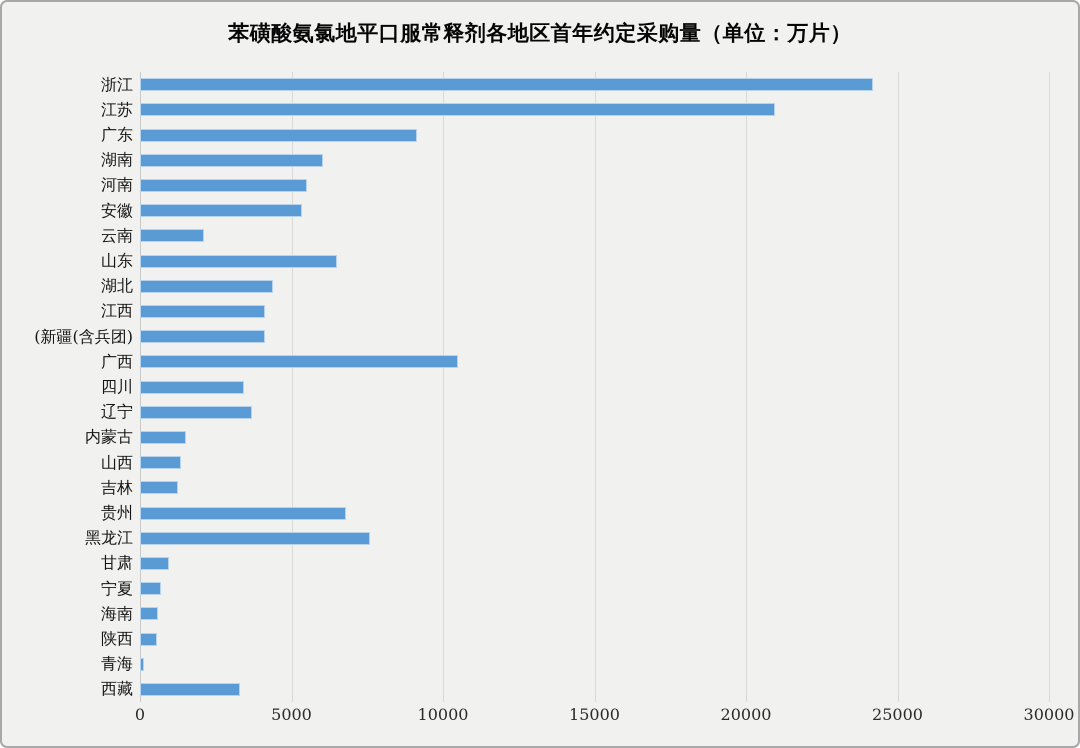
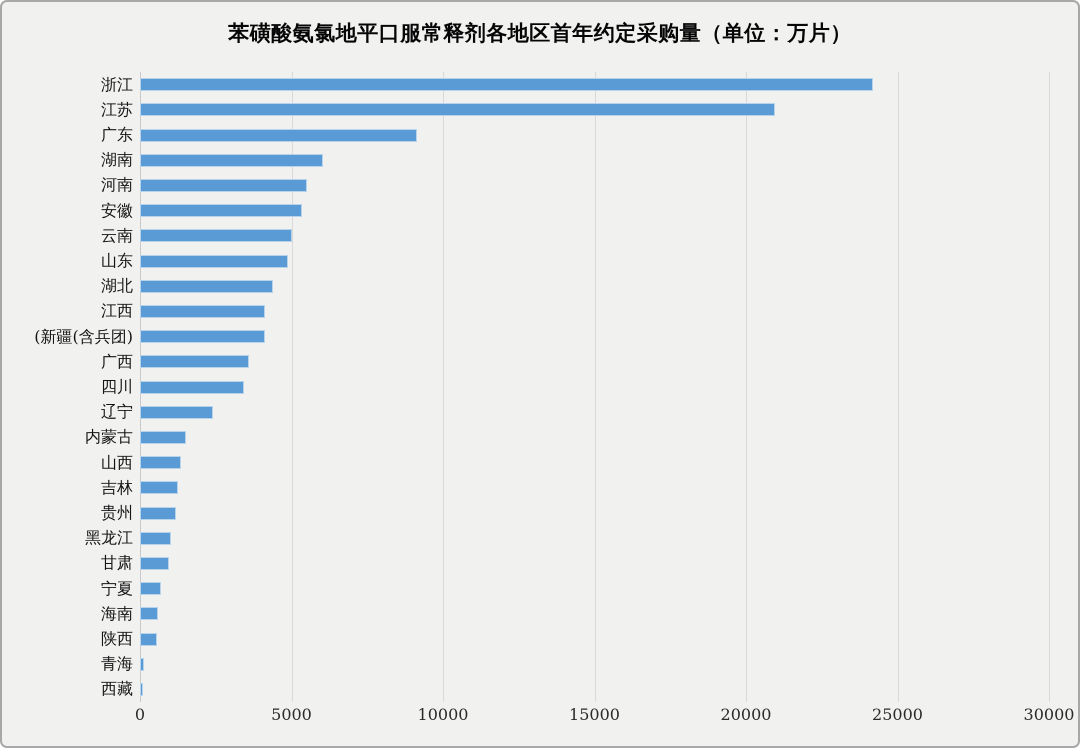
云南: 2100 -> 5000
山东: 6500 -> 4900
广西: 10500 -> 3600
辽宁: 3700 -> 2400
贵州: 6800 -> 1200
黑龙江: 7600 -> 1000
西藏: 3300 -> 100
